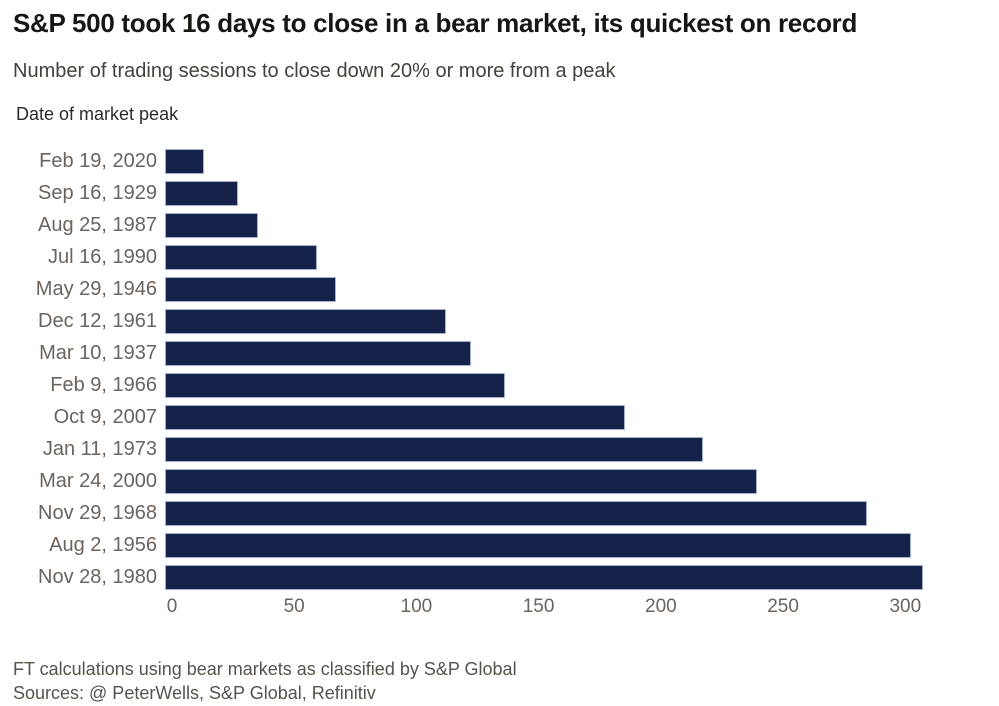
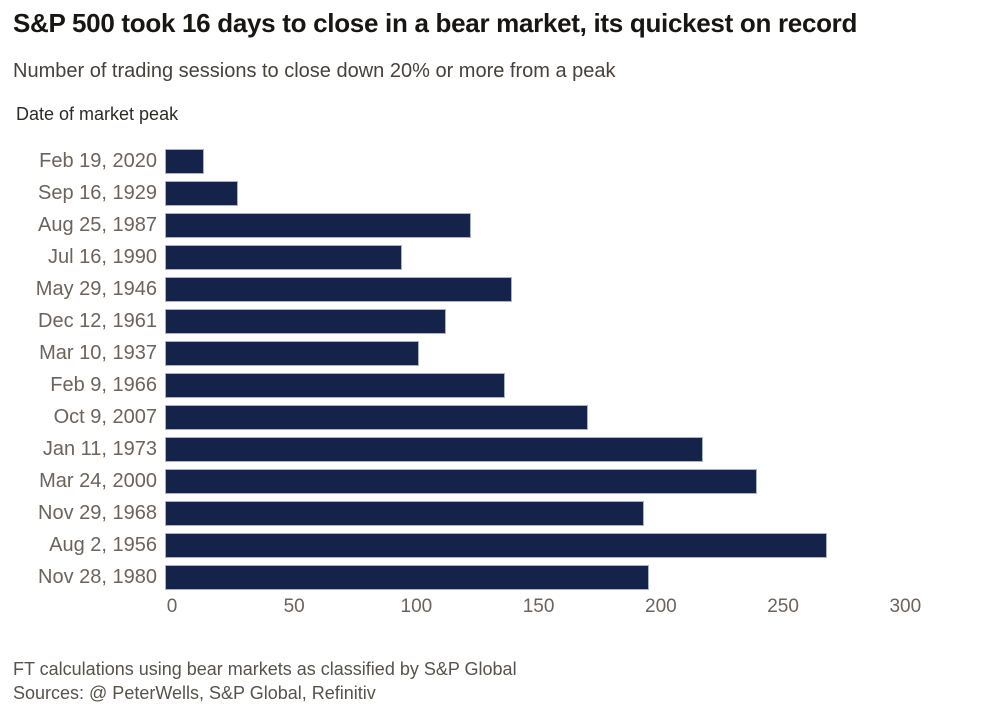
Aug 25, 1987: 38 -> 125
Jul 16, 1990: 62 -> 97
May 29, 1946: 70 -> 142
Mar 10, 1937: 125 -> 104
Oct 9, 2007: 188 -> 173
Nov 29, 1968: 287 -> 196
Aug 2, 1956: 305 -> 271
Nov 28, 1980: 310 -> 198
